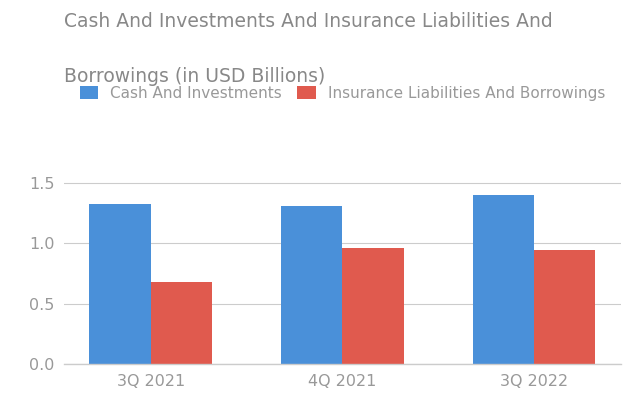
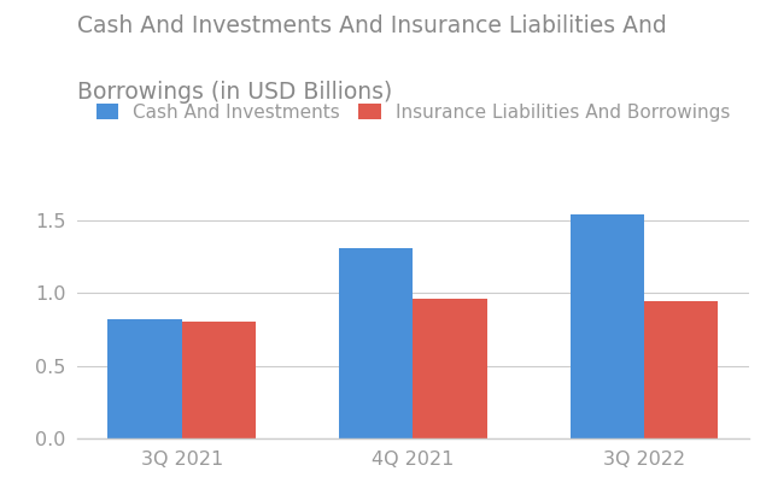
Cash And Investments/3Q 2021: 1.32 -> 0.82
Insurance Liabilities And Borrowings/3Q 2021: 0.68 -> 0.80
Cash And Investments/3Q 2022: 1.40 -> 1.54
